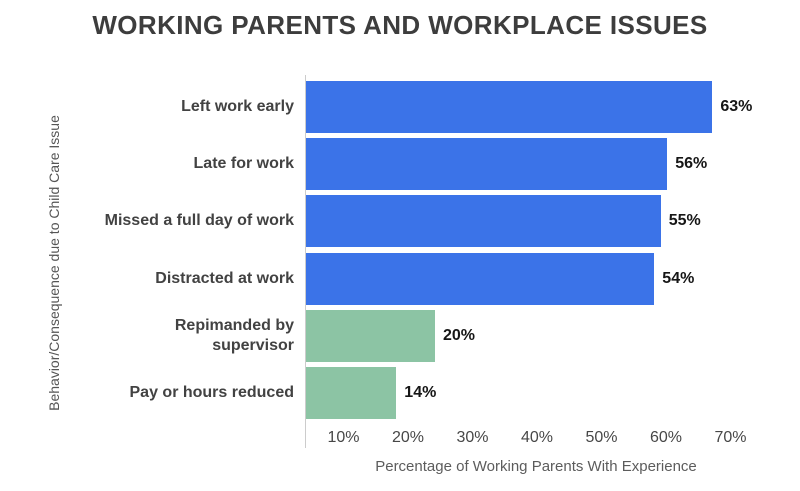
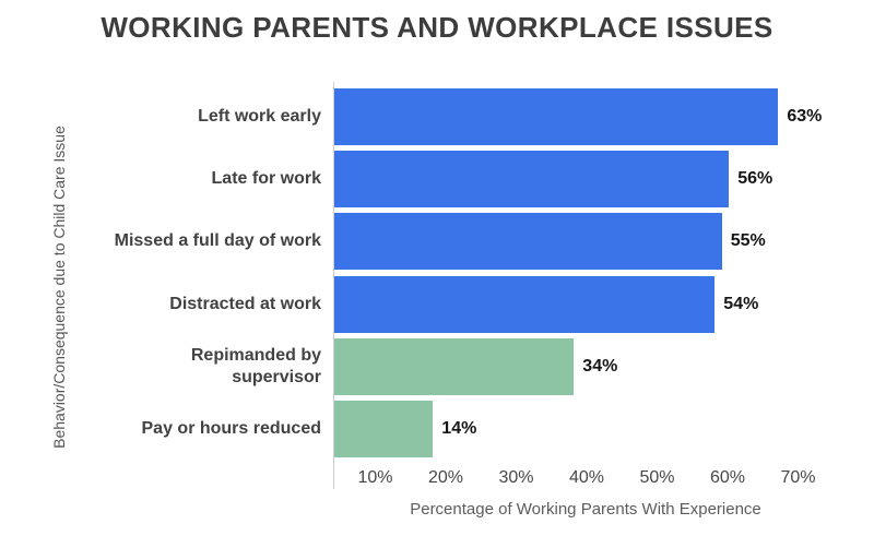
Repimanded by supervisor: 20% -> 34%
